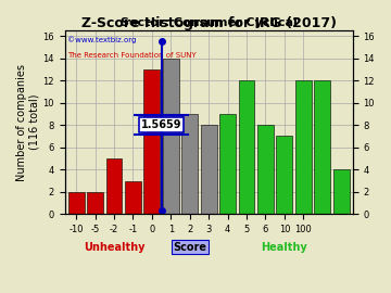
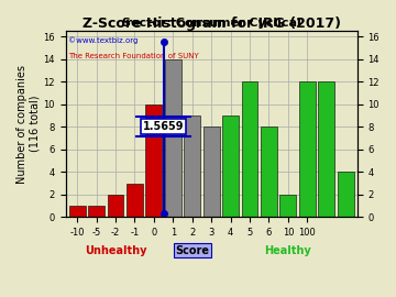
-10: 2 -> 1
-5: 2 -> 1
-2: 5 -> 2
0: 13 -> 10
10: 7 -> 2
